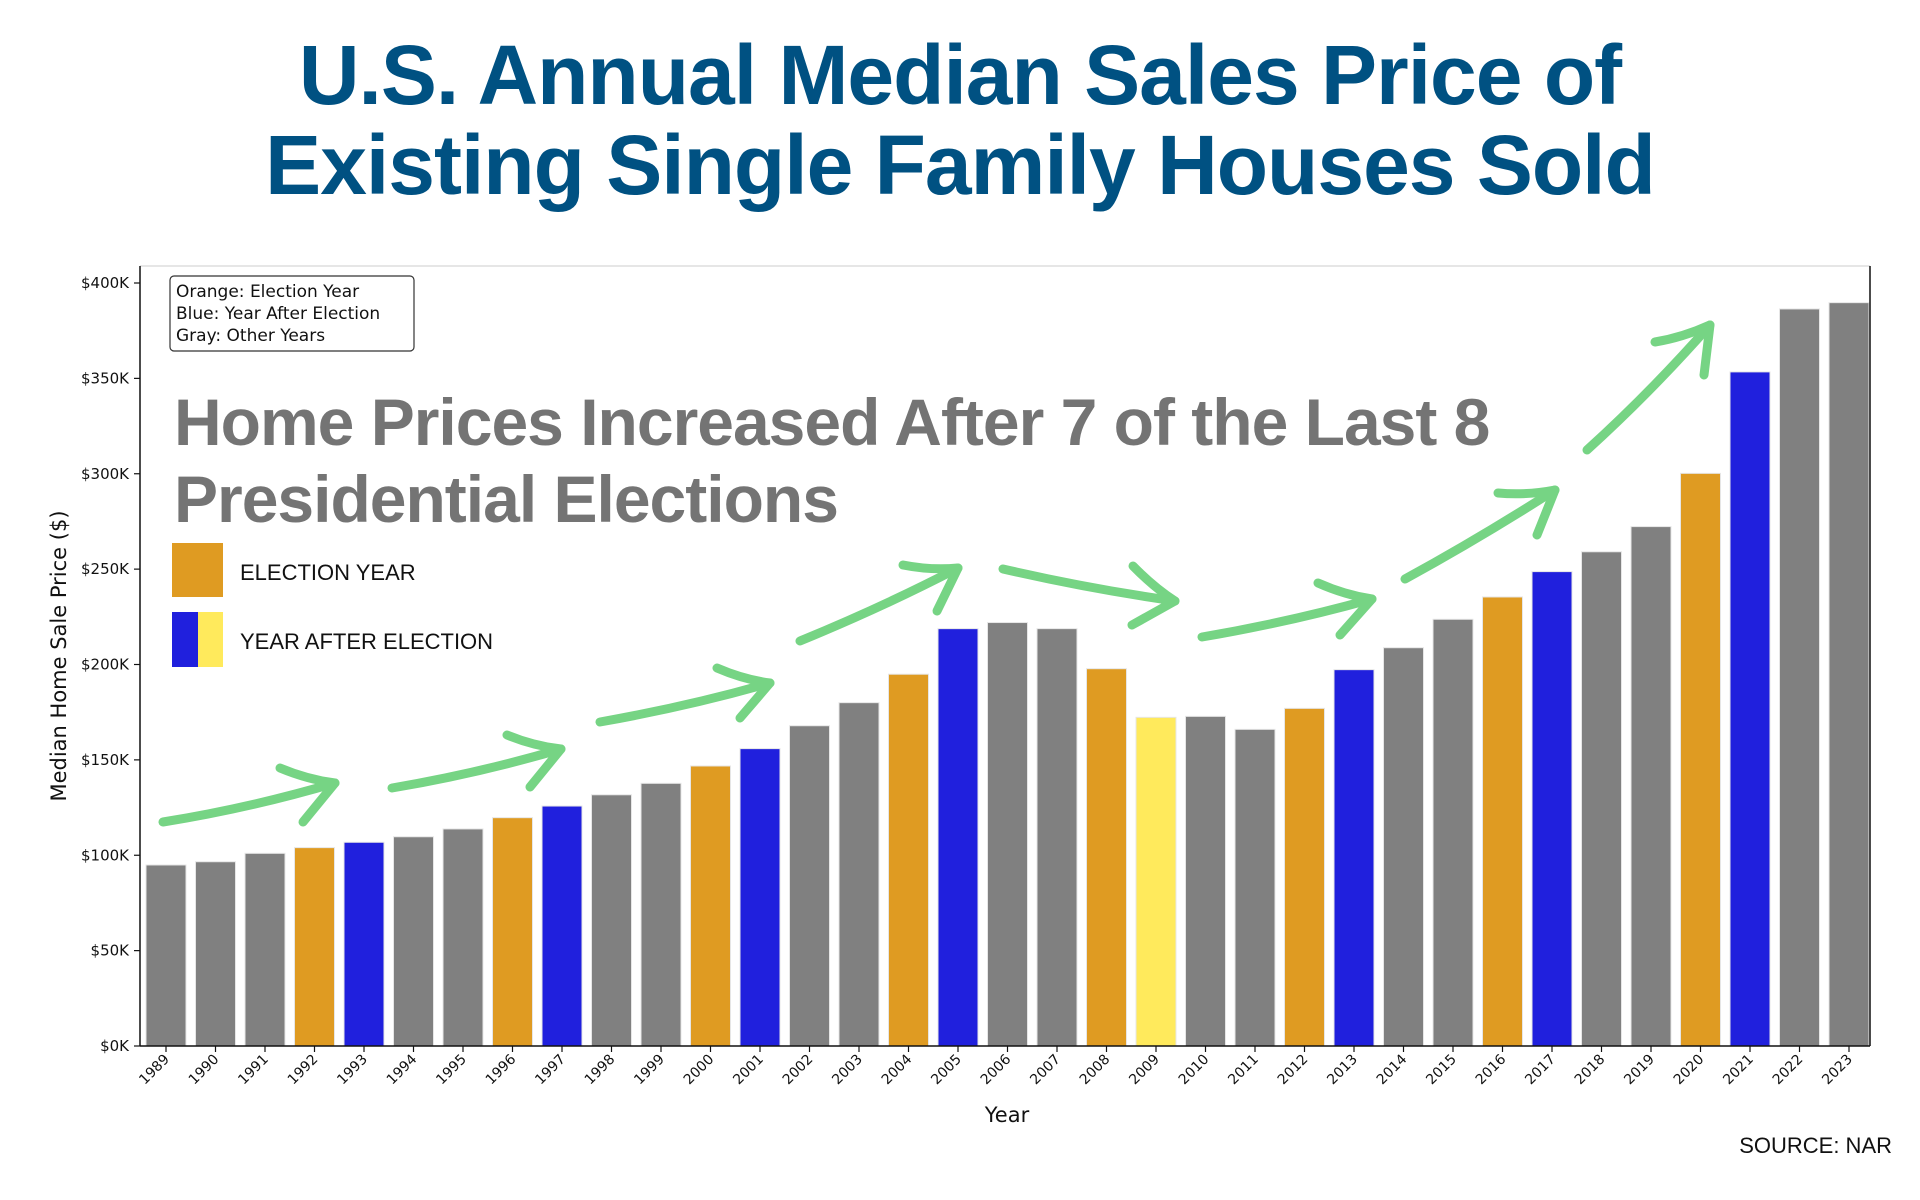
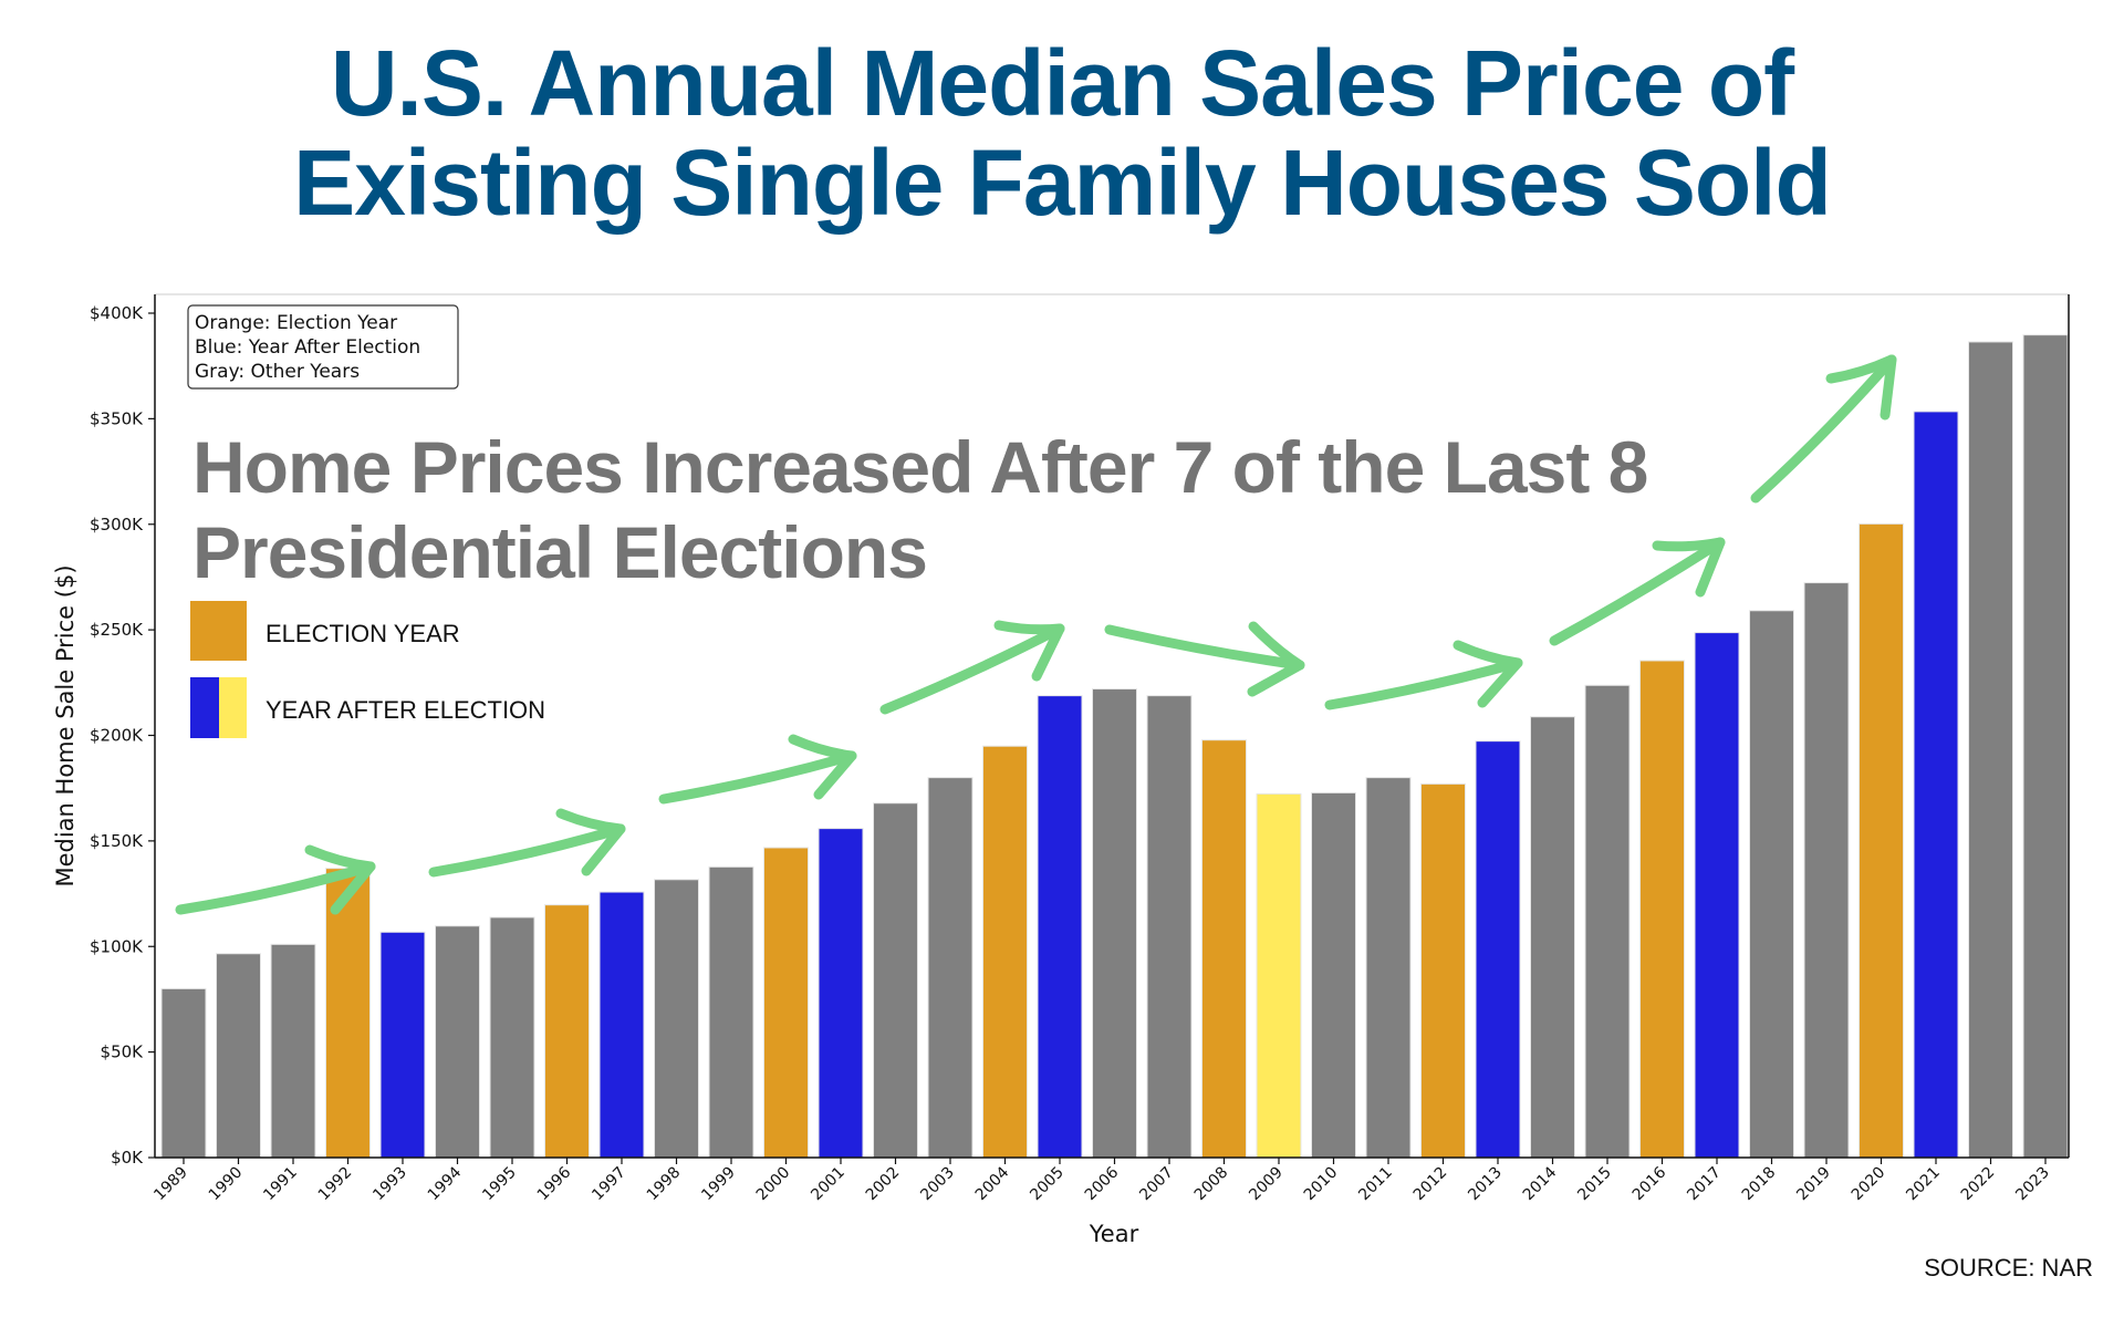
1989: $95K -> $80K
1992: $104K -> $137K
2011: $166K -> $180K
